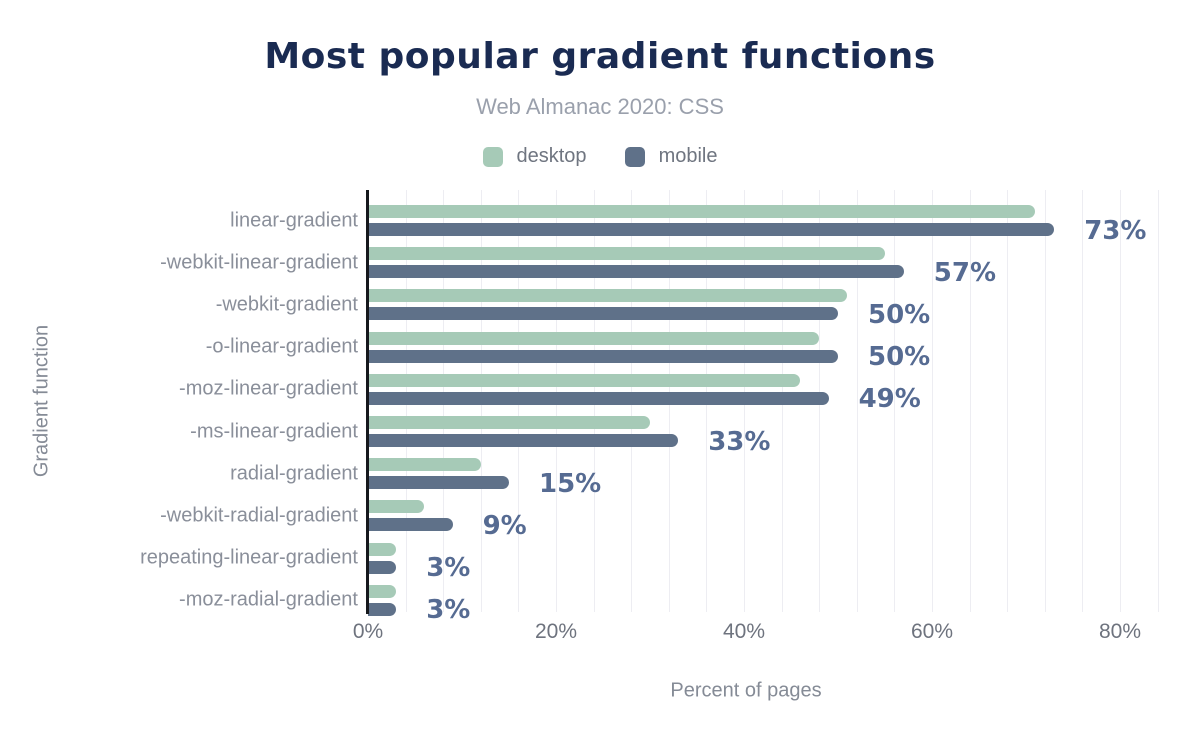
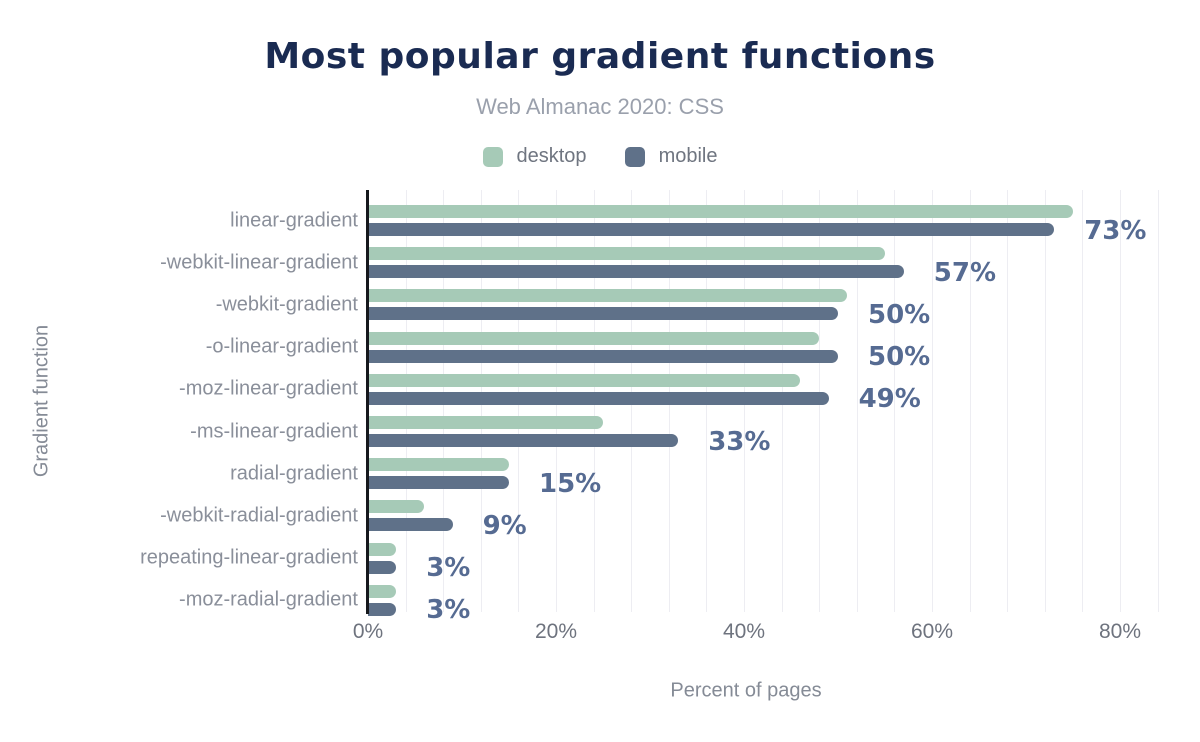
desktop/linear-gradient: 71% -> 75%
desktop/-ms-linear-gradient: 30% -> 25%
desktop/radial-gradient: 12% -> 15%
